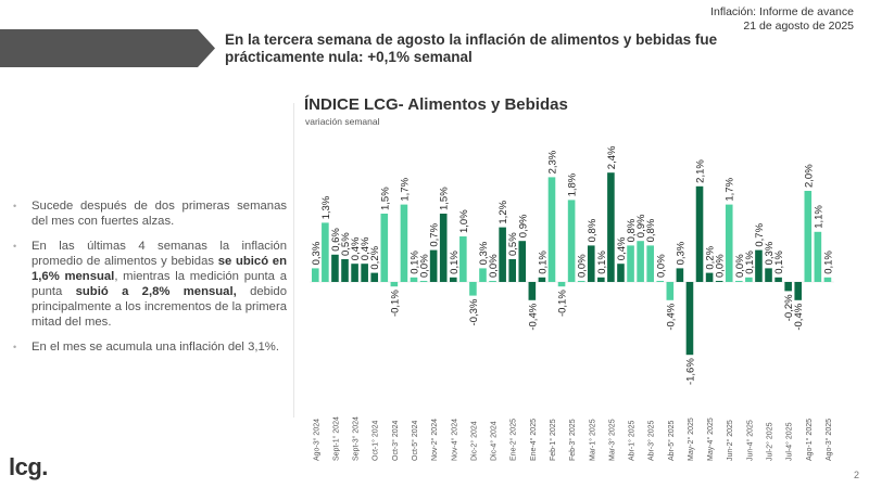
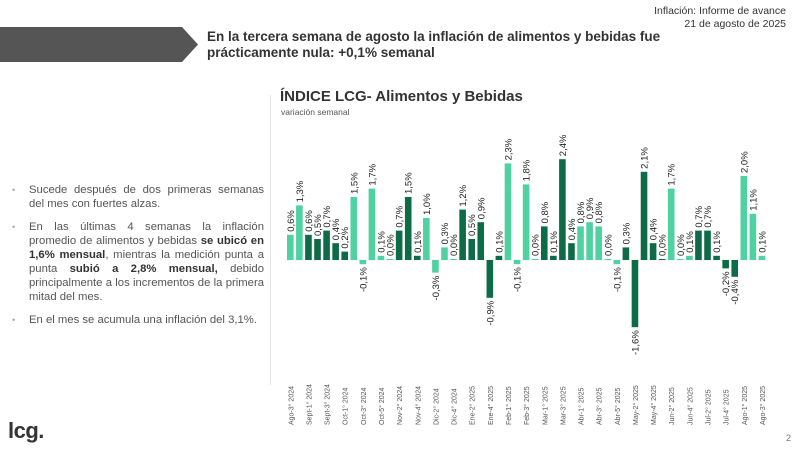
Ago-3° 2024: 0,3% -> 0,6%
Sept-3° 2024: 0,4% -> 0,7%
Ene-4° 2025: -0,4% -> -0,9%
Abr-5° 2025: -0,4% -> -0,1%
May-4° 2025: 0,2% -> 0,4%
Jul-2° 2025: 0,3% -> 0,7%
